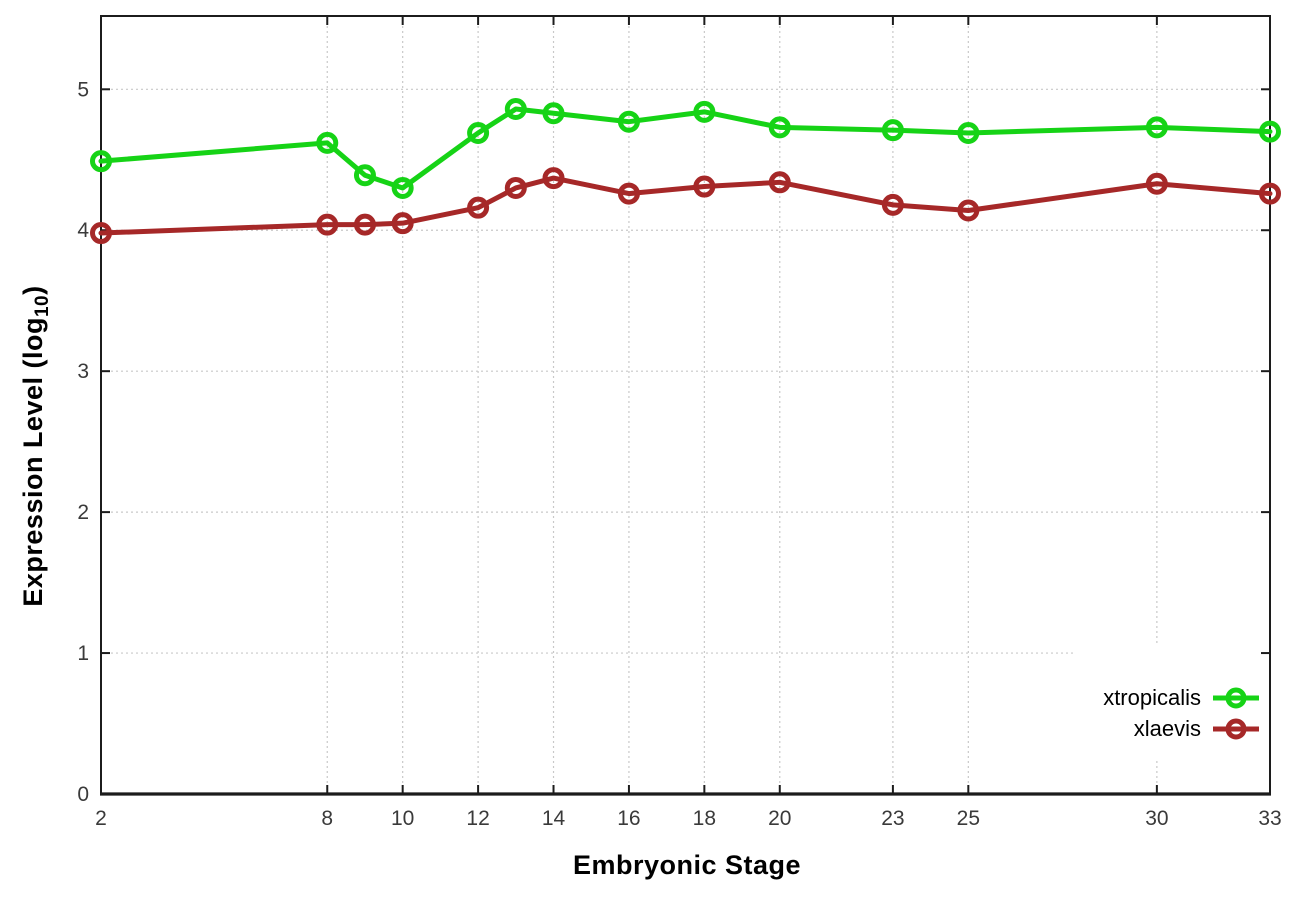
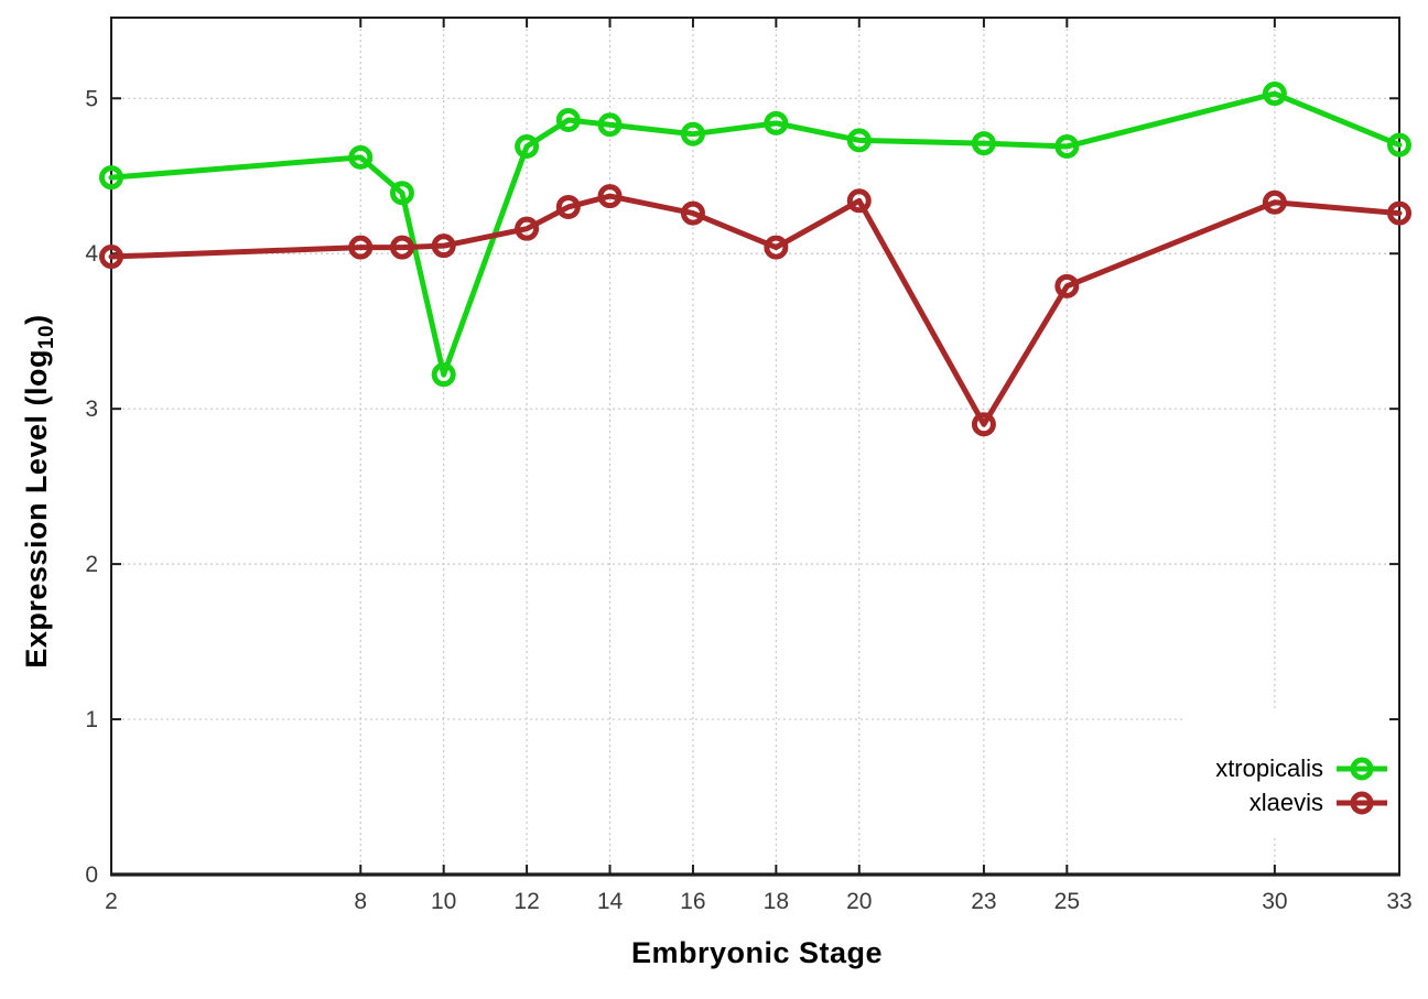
xtropicalis/10: 4.30 -> 3.22
xlaevis/18: 4.31 -> 4.04
xlaevis/23: 4.18 -> 2.90
xlaevis/25: 4.14 -> 3.79
xtropicalis/30: 4.73 -> 5.03
